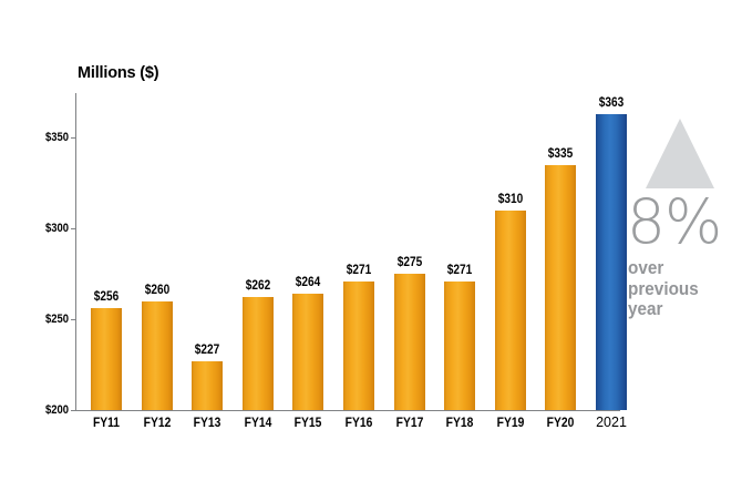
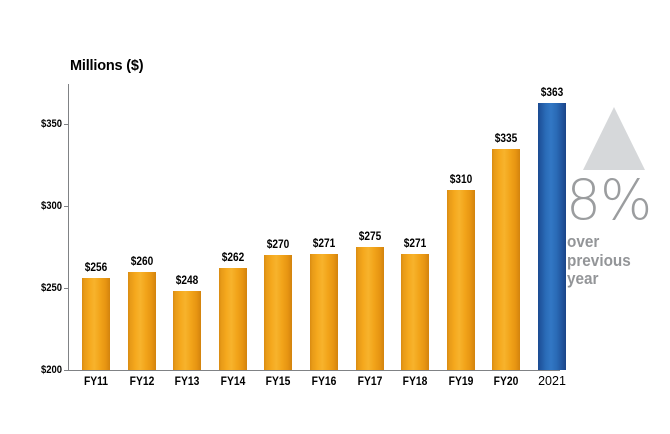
FY13: $227 -> $248
FY15: $264 -> $270
